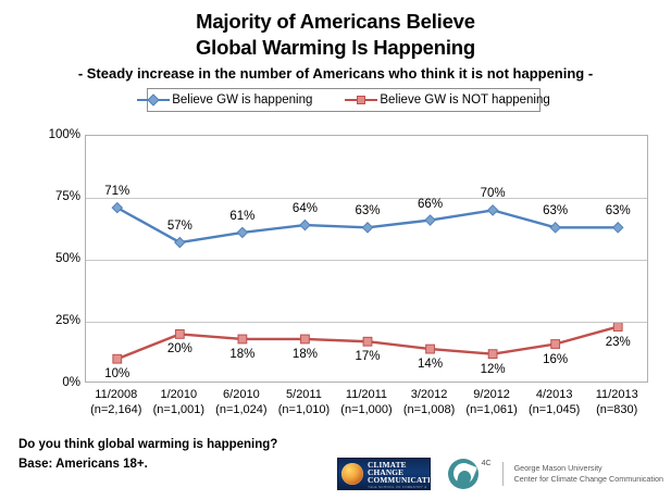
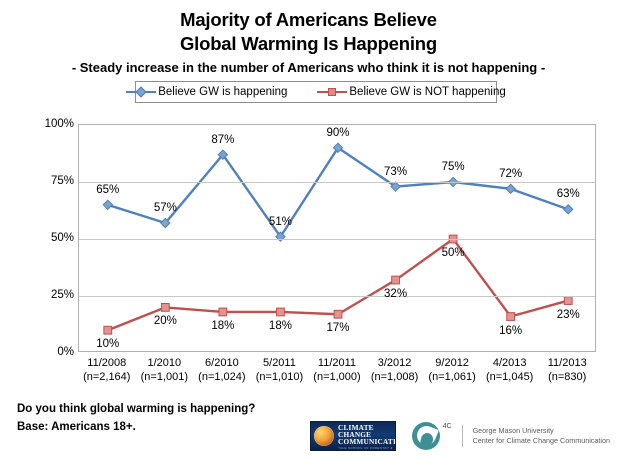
Believe GW is happening/11/2008: 71% -> 65%
Believe GW is happening/6/2010: 61% -> 87%
Believe GW is happening/5/2011: 64% -> 51%
Believe GW is happening/11/2011: 63% -> 90%
Believe GW is happening/3/2012: 66% -> 73%
Believe GW is NOT happening/3/2012: 14% -> 32%
Believe GW is happening/9/2012: 70% -> 75%
Believe GW is NOT happening/9/2012: 12% -> 50%
Believe GW is happening/4/2013: 63% -> 72%
